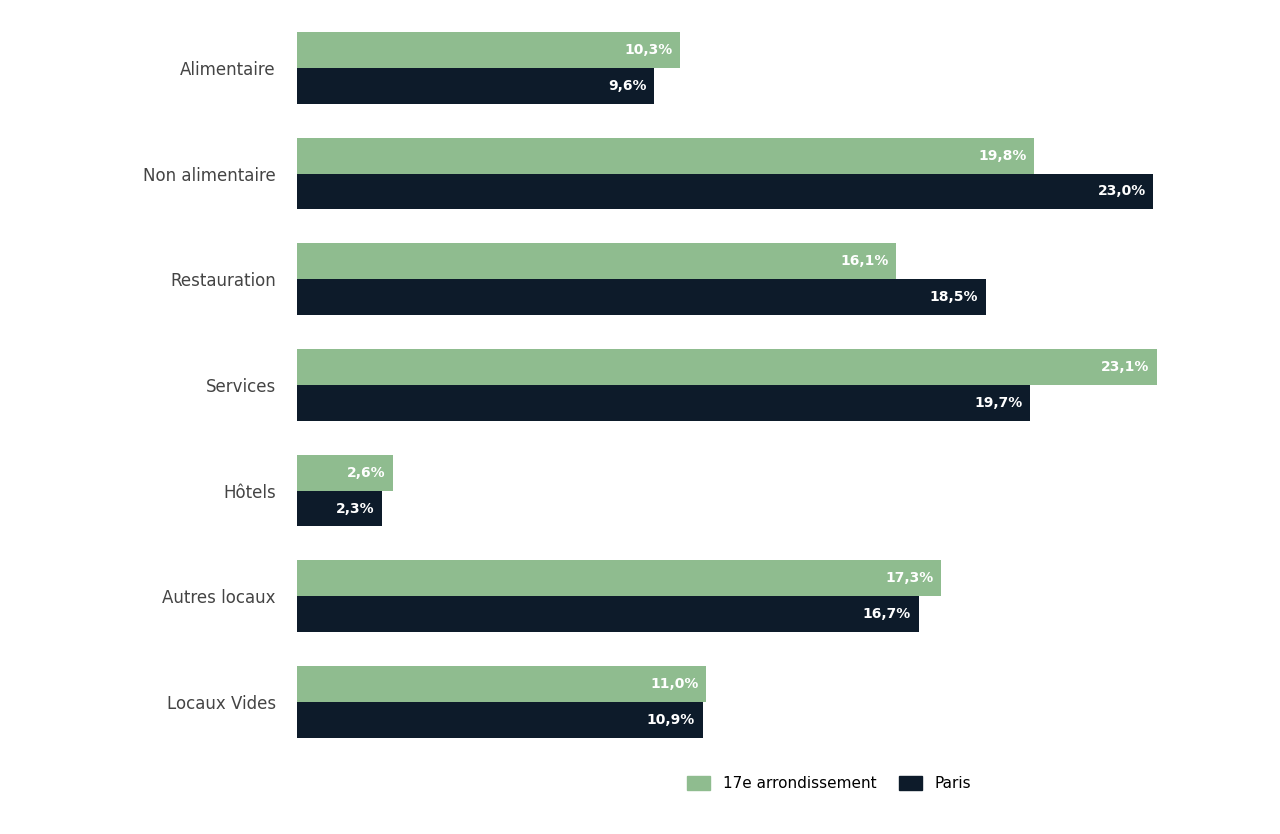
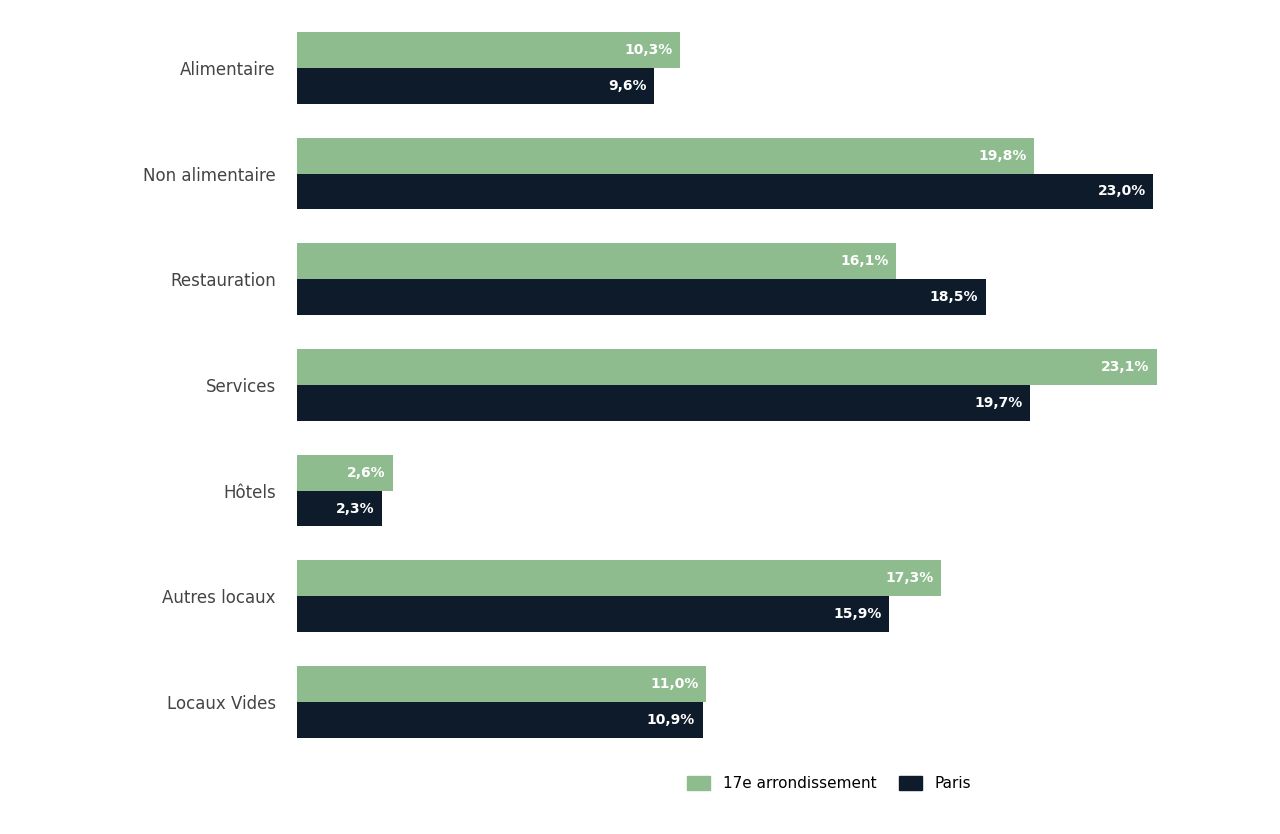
Paris/Autres locaux: 16,7% -> 15,9%
